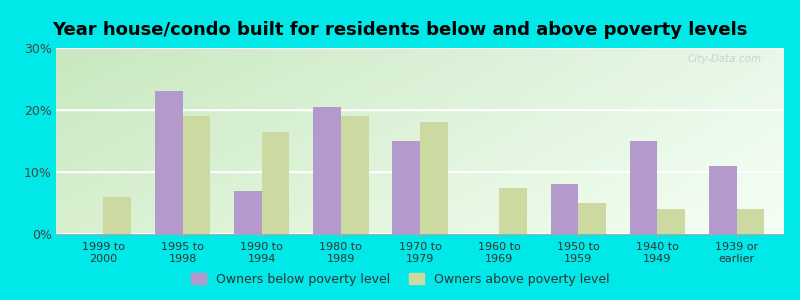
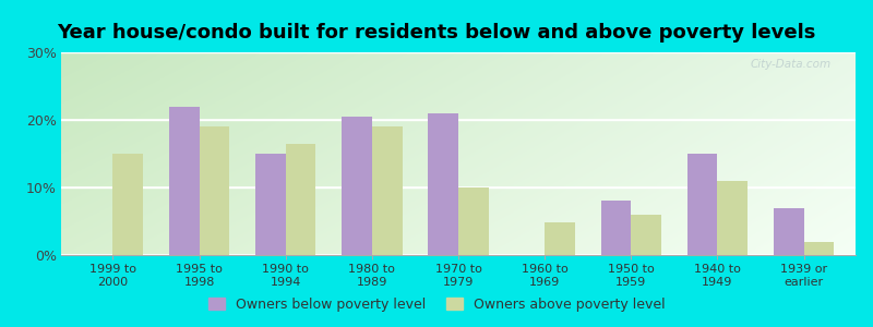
Owners above poverty level/1999 to 2000: 6.0% -> 15.0%
Owners below poverty level/1995 to 1998: 23.0% -> 22.0%
Owners below poverty level/1990 to 1994: 7.0% -> 15.0%
Owners below poverty level/1970 to 1979: 15.0% -> 21.0%
Owners above poverty level/1970 to 1979: 18.0% -> 10.0%
Owners above poverty level/1960 to 1969: 7.5% -> 4.8%
Owners above poverty level/1950 to 1959: 5.0% -> 6.0%
Owners above poverty level/1940 to 1949: 4.0% -> 11.0%
Owners below poverty level/1939 or earlier: 11.0% -> 7.0%
Owners above poverty level/1939 or earlier: 4.0% -> 2.0%
